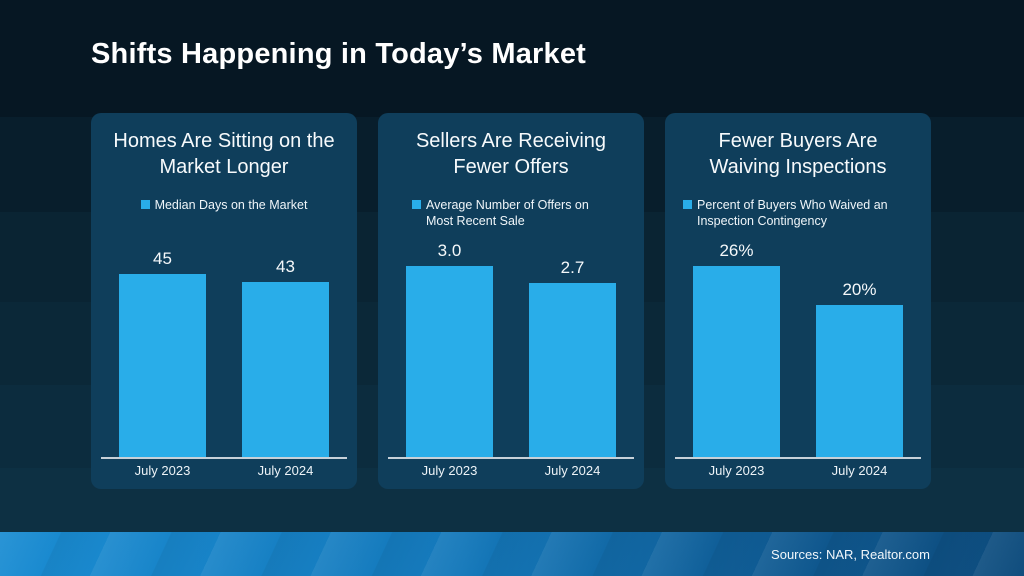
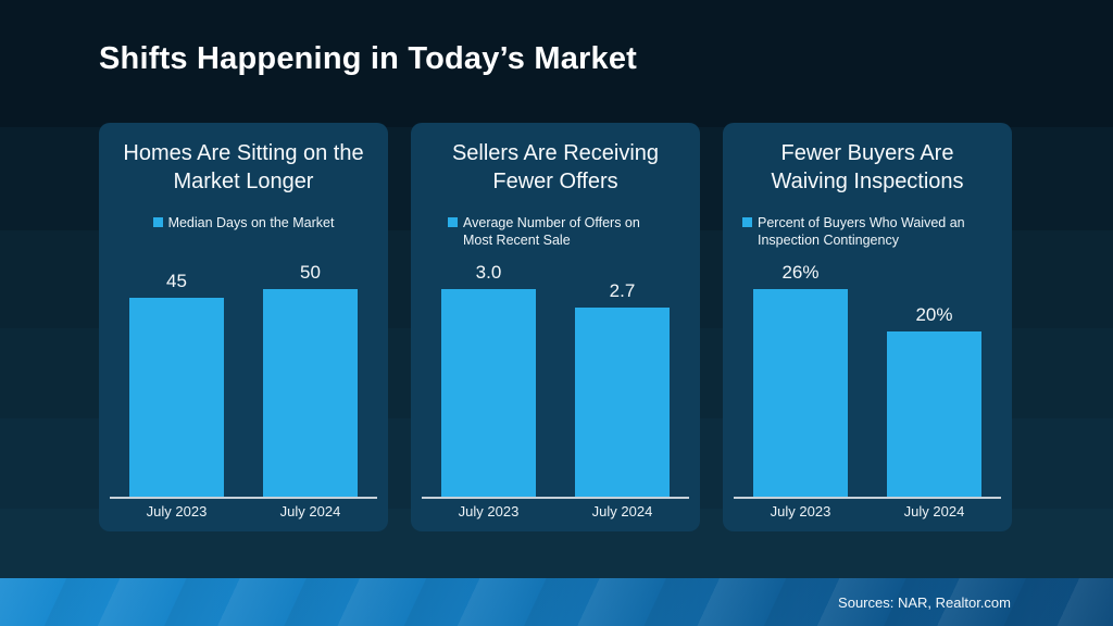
Homes Are Sitting on the Market Longer/July 2024: 43 -> 50
